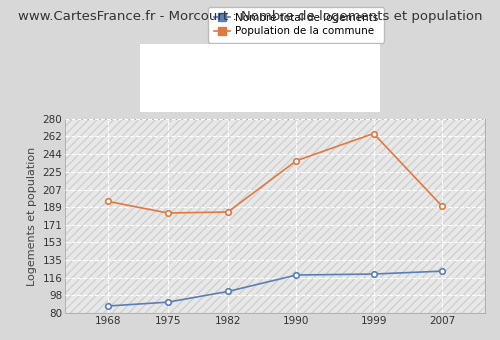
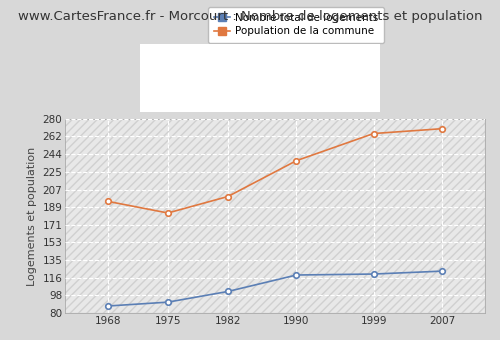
Population de la commune/1982: 184 -> 200
Population de la commune/2007: 190 -> 270
